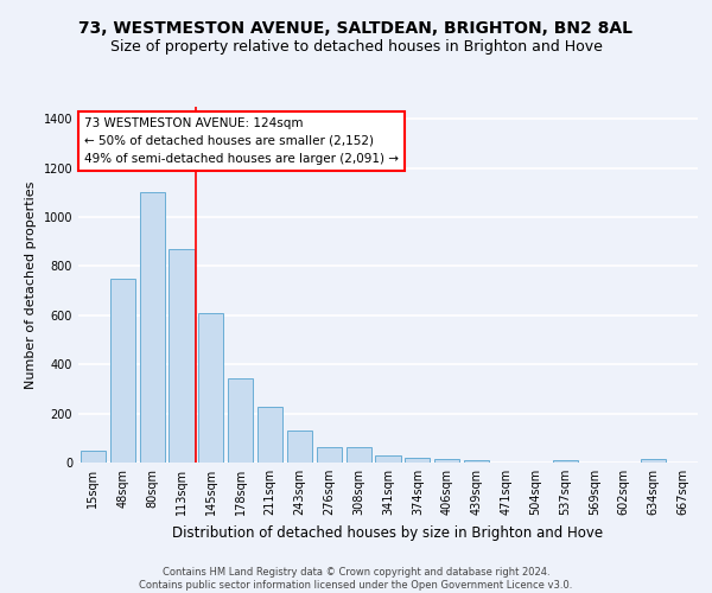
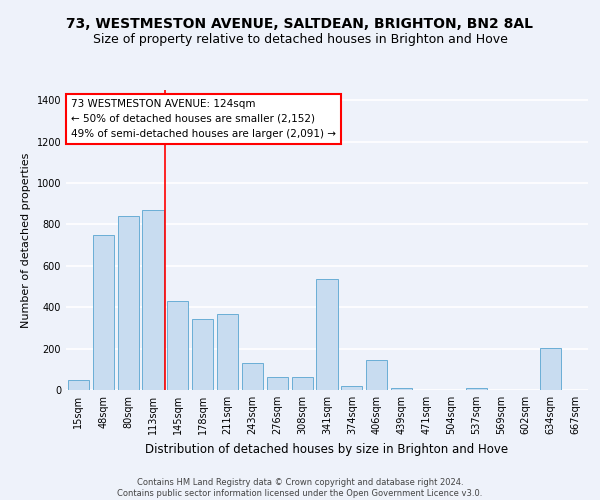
80sqm: 1100 -> 840
145sqm: 610 -> 430
211sqm: 225 -> 365
341sqm: 30 -> 535
406sqm: 15 -> 145
634sqm: 15 -> 205
